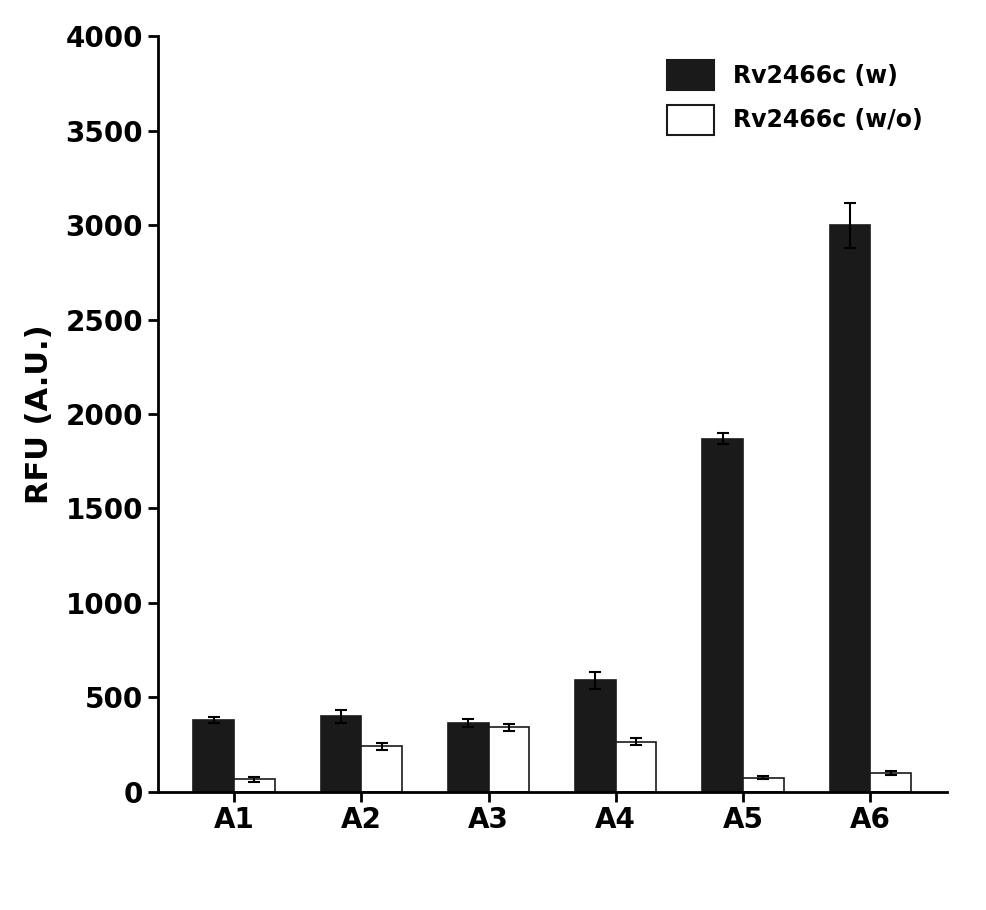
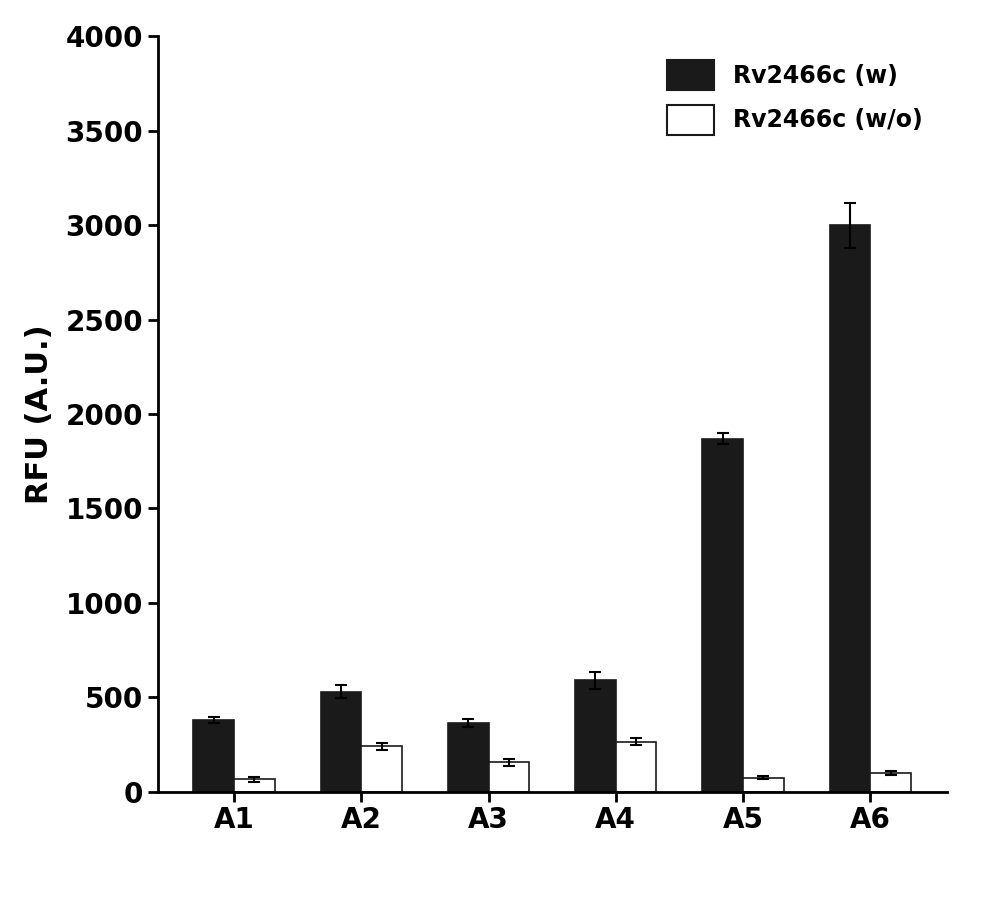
Rv2466c (w)/A2: 400 -> 530
Rv2466c (w/o)/A3: 340 -> 160
